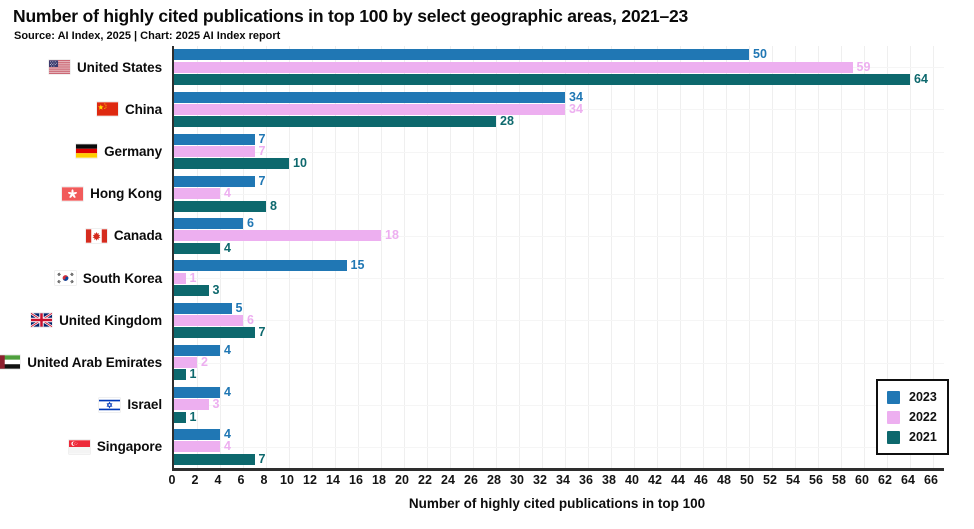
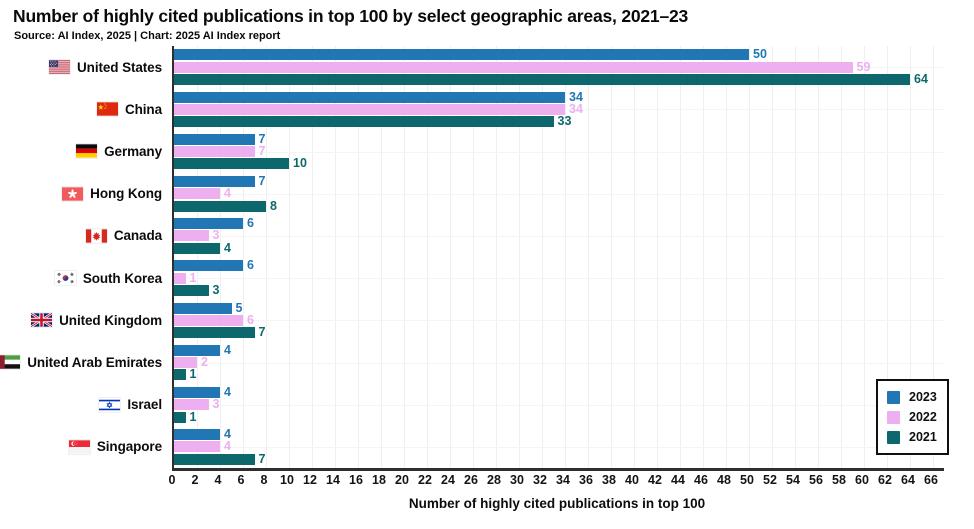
2021/China: 28 -> 33
2022/Canada: 18 -> 3
2023/South Korea: 15 -> 6
